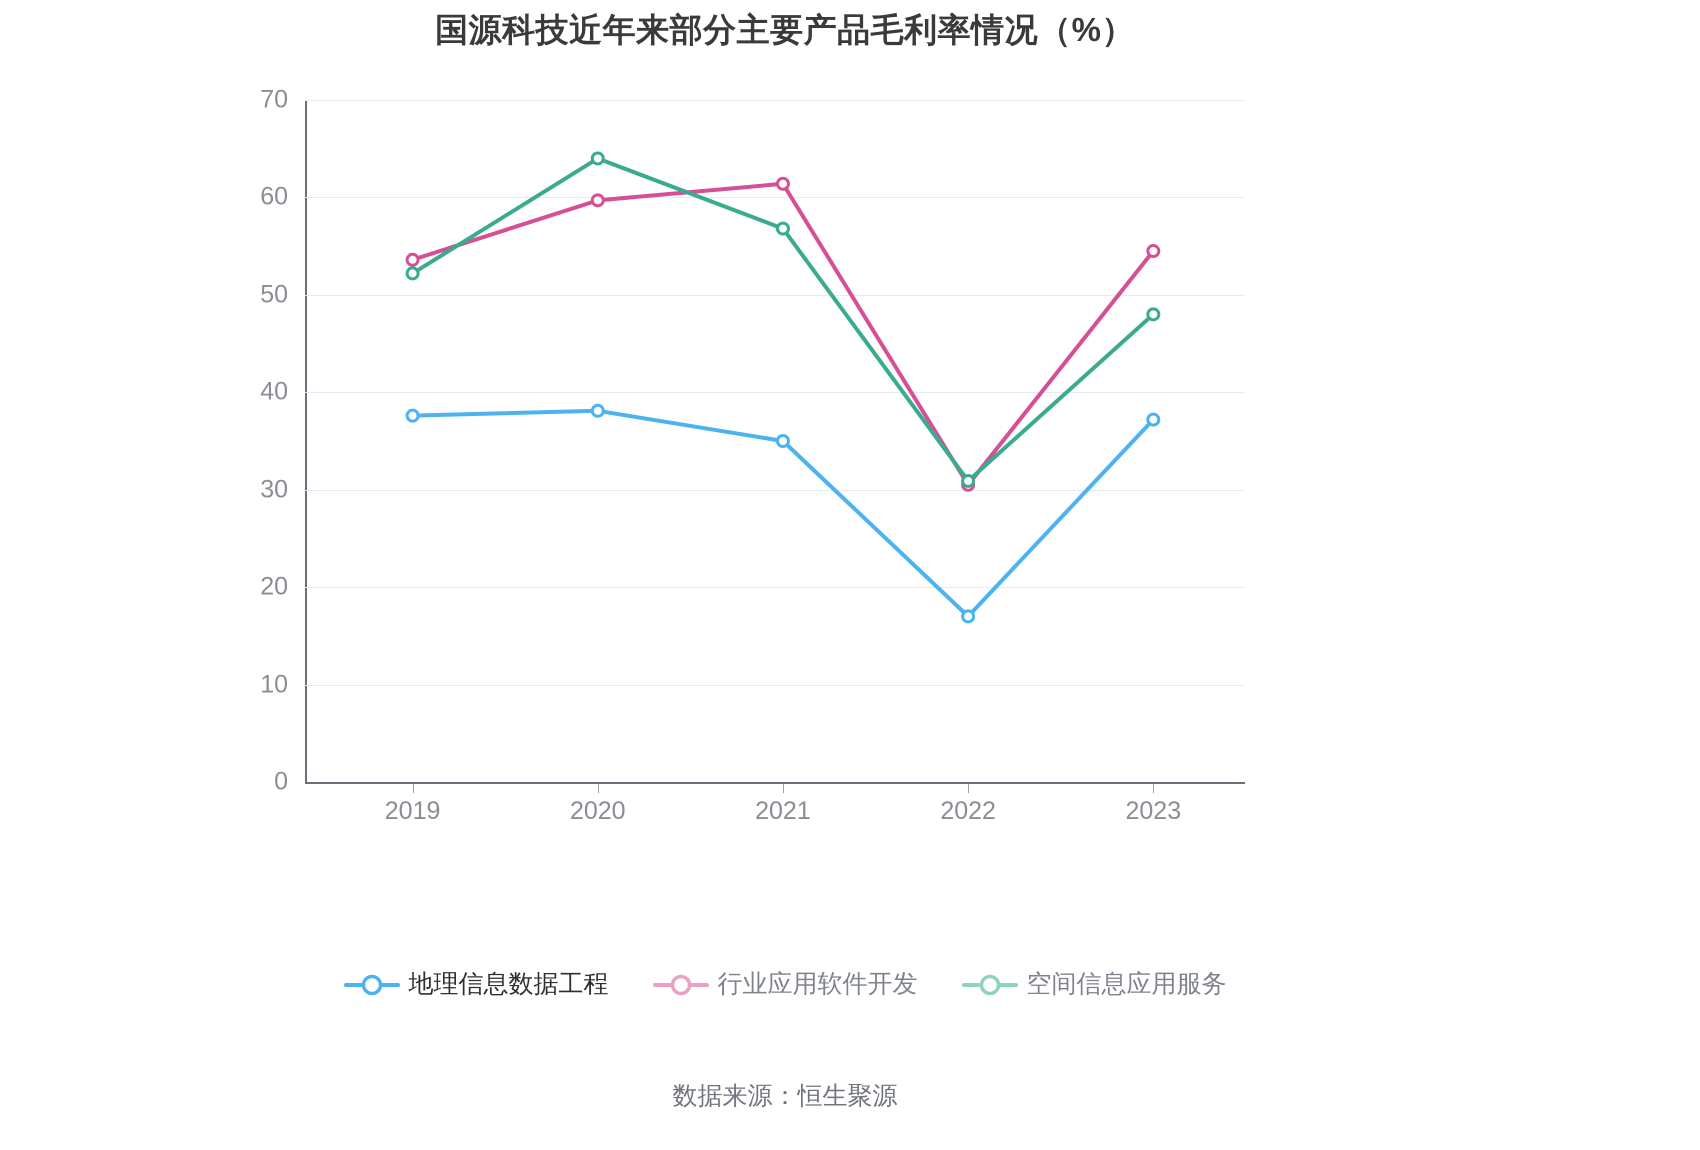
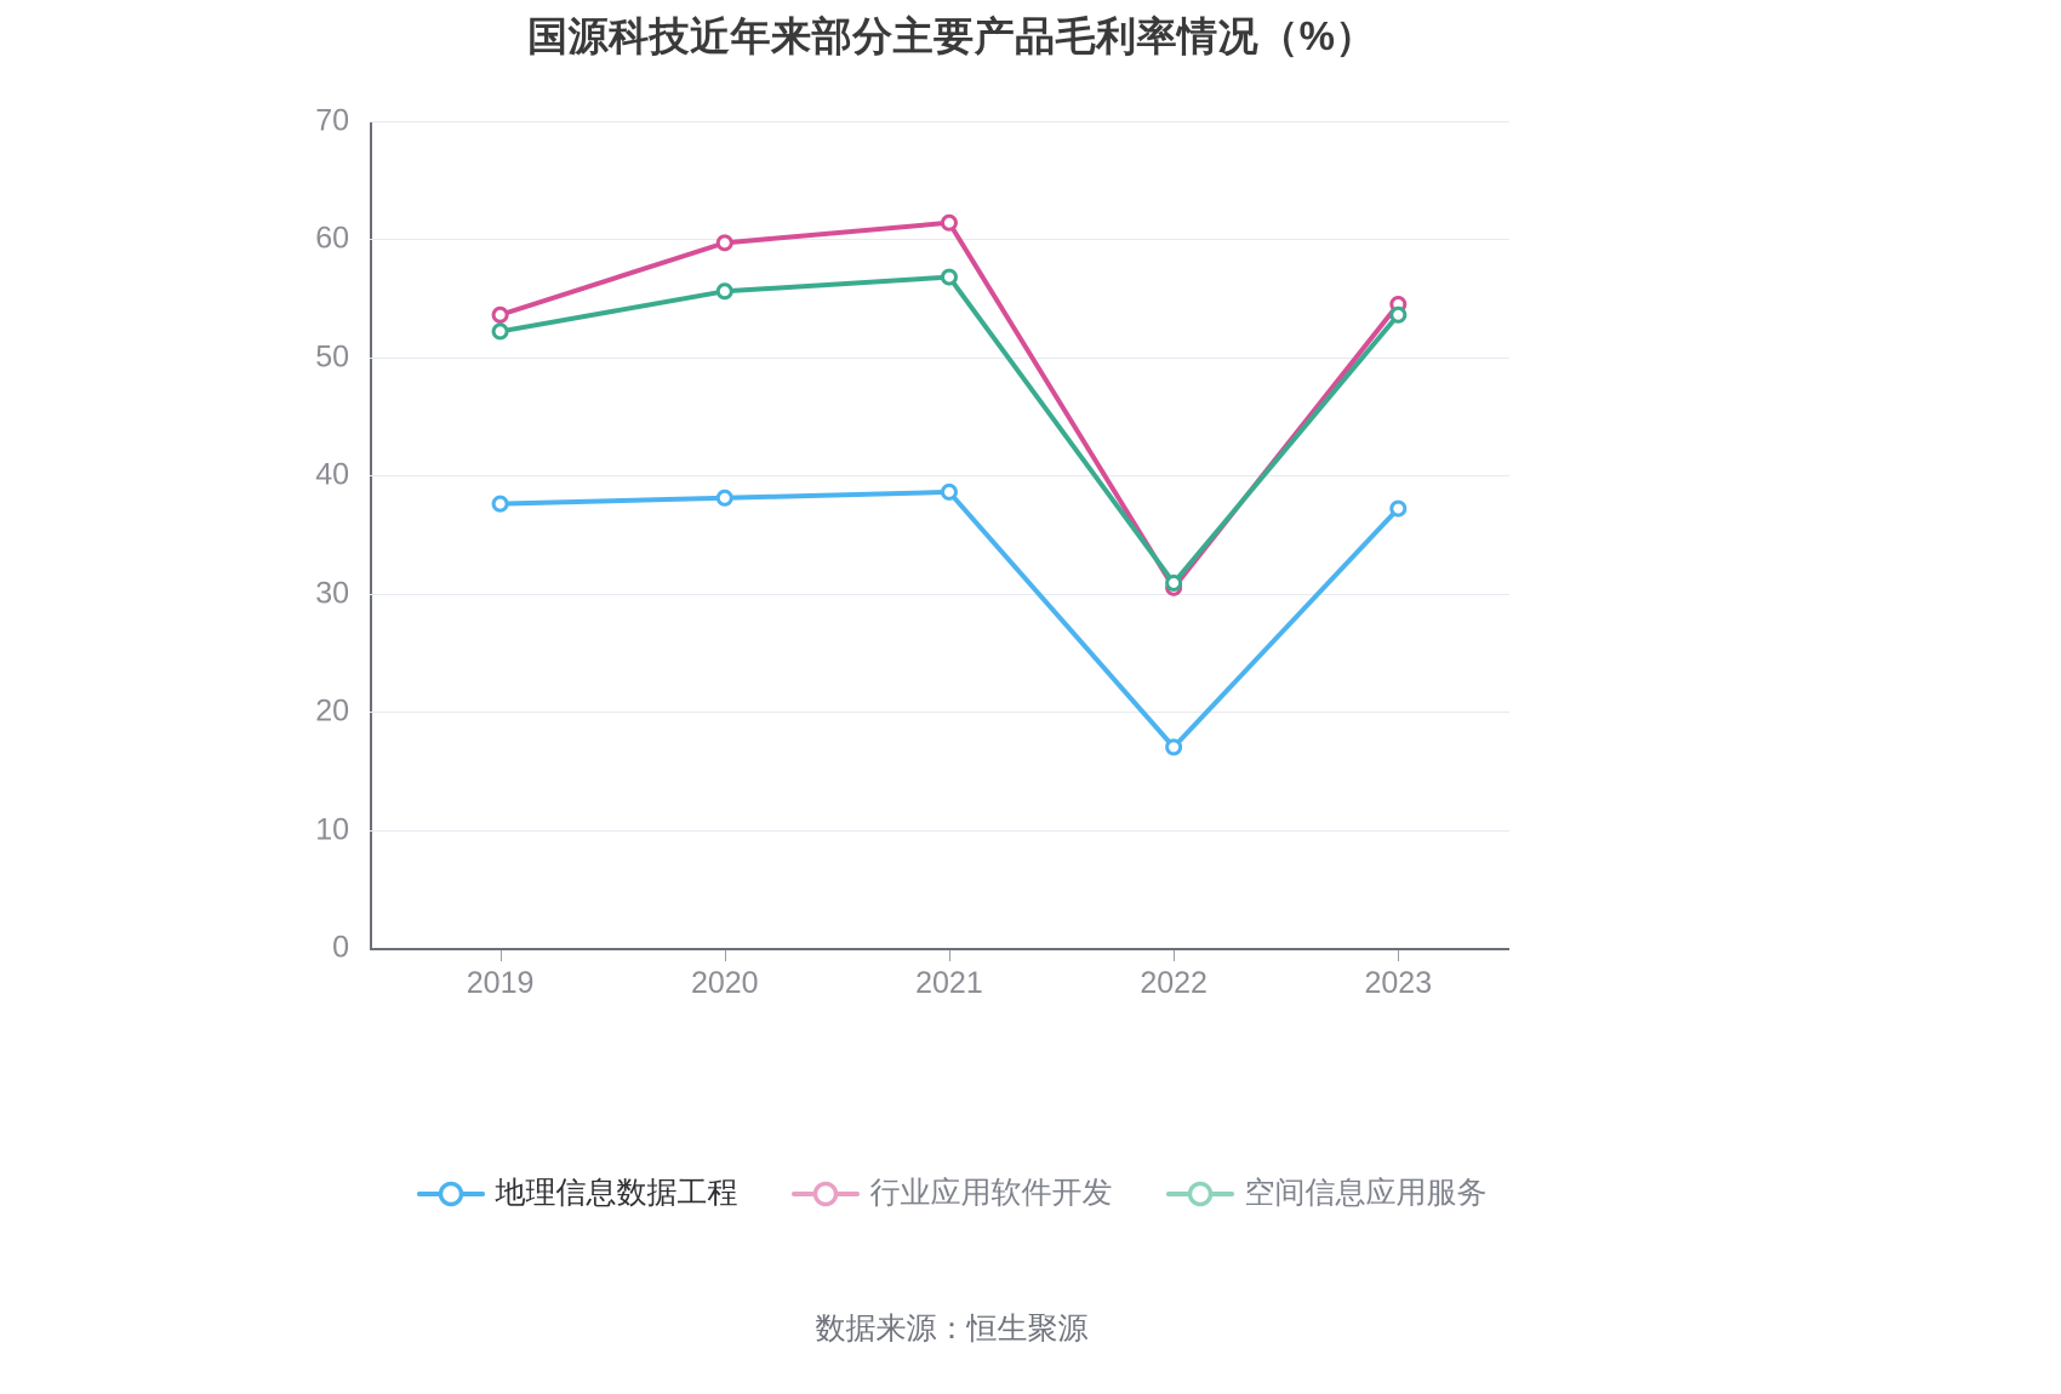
空间信息应用服务/2020: 64 -> 56
地理信息数据工程/2021: 35 -> 39
空间信息应用服务/2023: 48 -> 54
